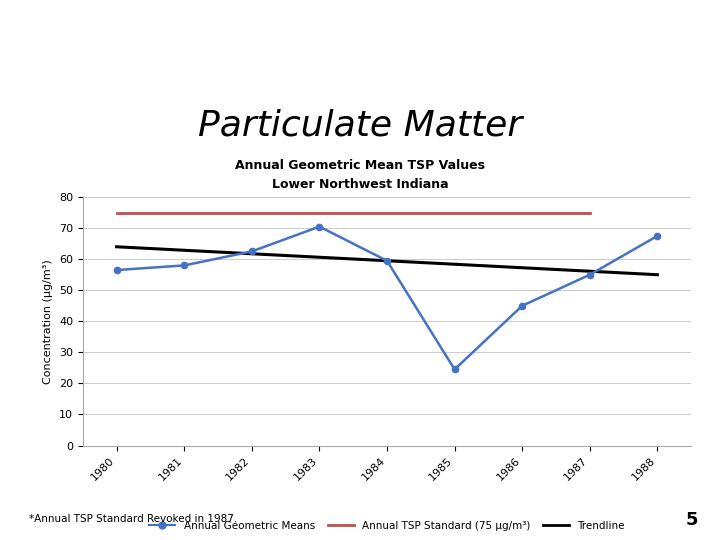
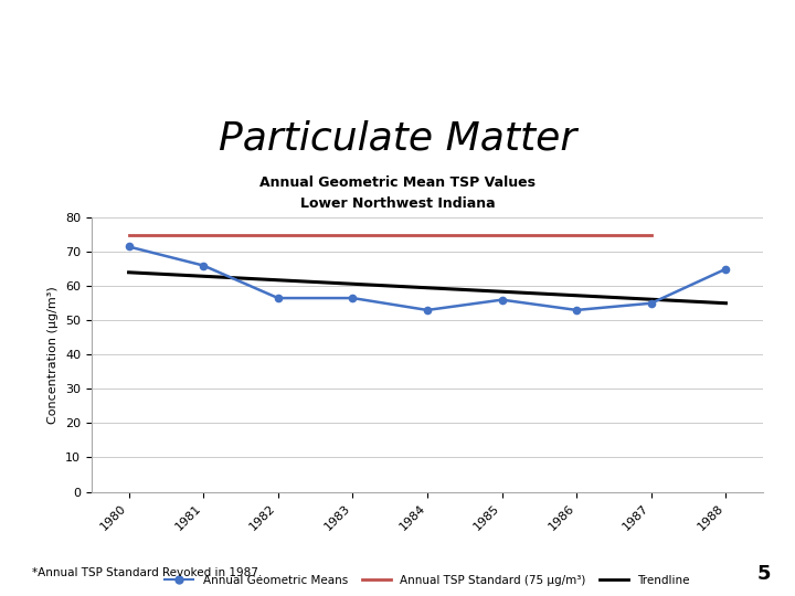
1980: 56.5 -> 71.5
1981: 58.0 -> 66.0
1982: 62.5 -> 56.5
1983: 70.5 -> 56.5
1984: 59.5 -> 53.0
1985: 24.5 -> 56.0
1986: 45.0 -> 53.0
1988: 67.5 -> 65.0
